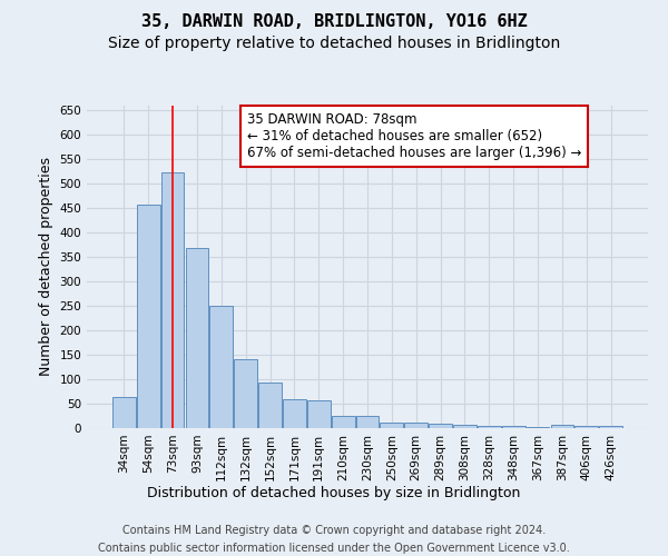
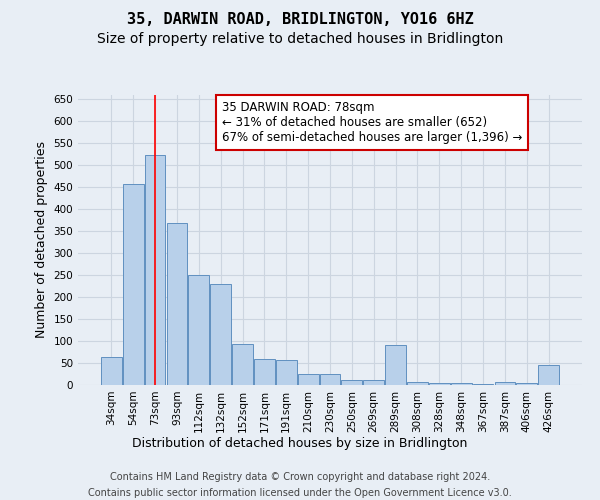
132sqm: 140 -> 230
289sqm: 8 -> 90
426sqm: 4 -> 45
